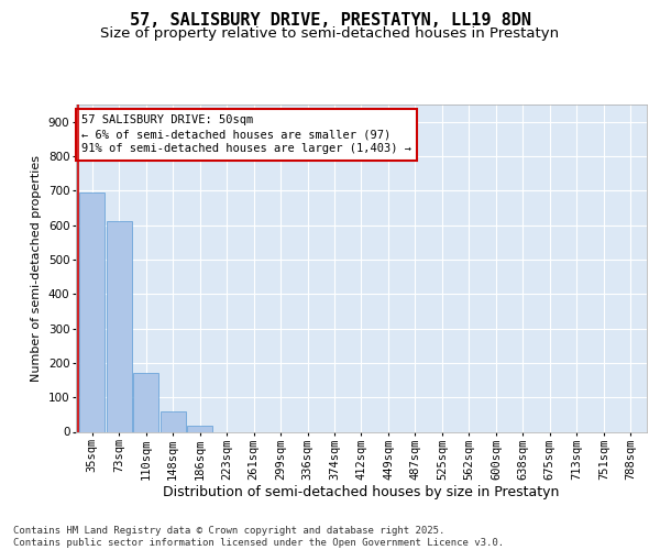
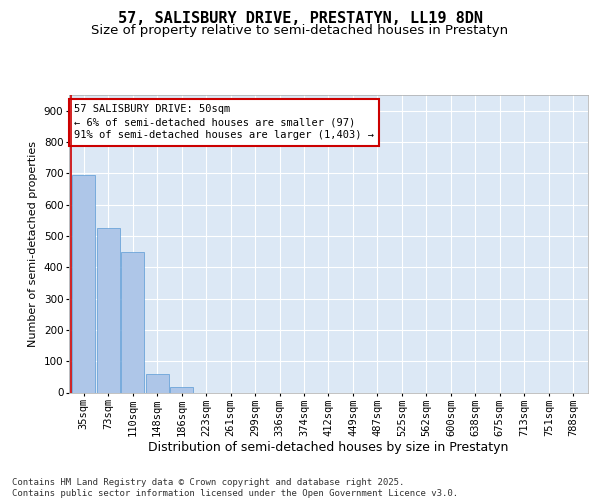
73sqm: 611 -> 525
110sqm: 170 -> 450
